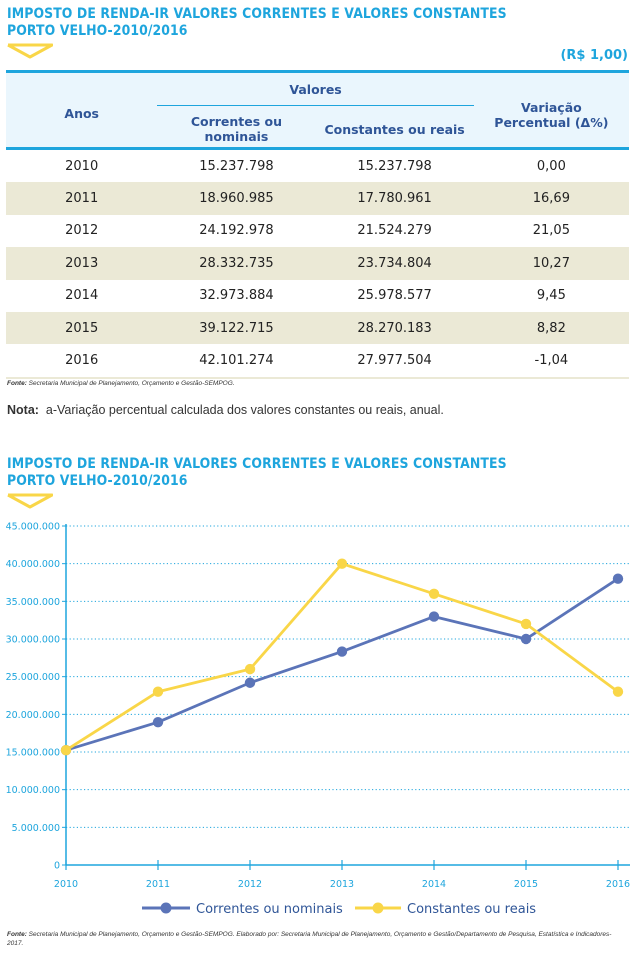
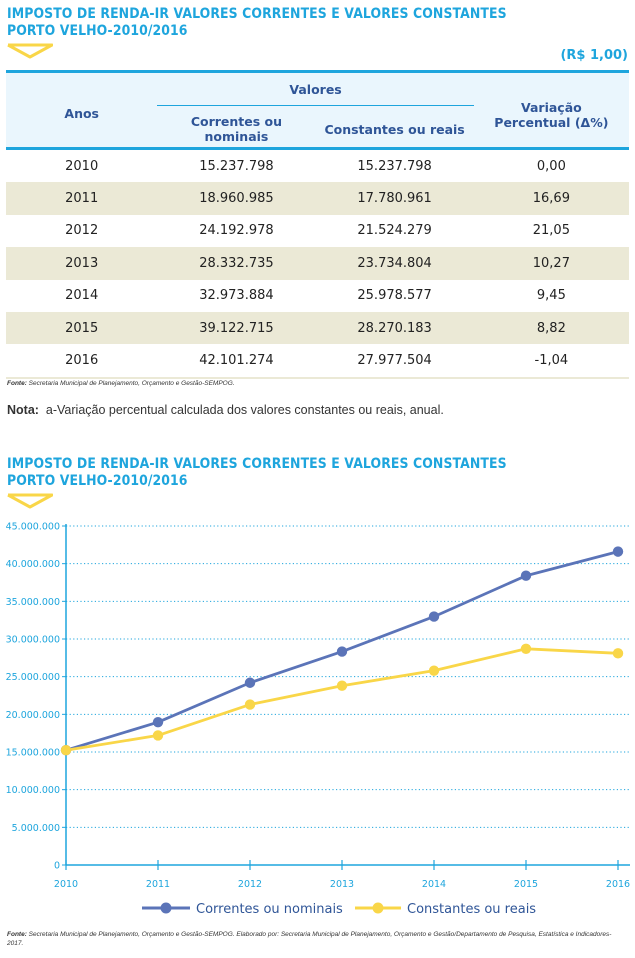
Constantes ou reais/2011: 23000000 -> 17000000
Constantes ou reais/2012: 26000000 -> 21000000
Constantes ou reais/2013: 40000000 -> 24000000
Constantes ou reais/2014: 36000000 -> 26000000
Correntes ou nominais/2015: 30000000 -> 38000000
Constantes ou reais/2015: 32000000 -> 29000000
Correntes ou nominais/2016: 38000000 -> 42000000
Constantes ou reais/2016: 23000000 -> 28000000
